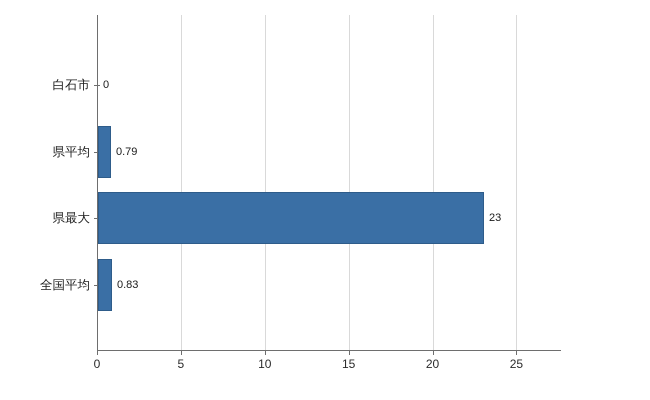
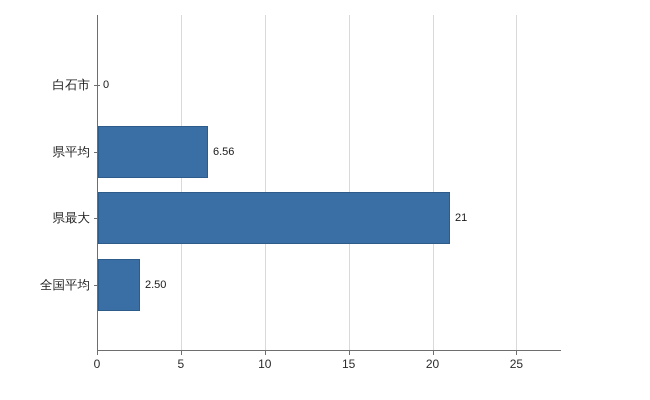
県平均: 0.79 -> 6.56
県最大: 23 -> 21
全国平均: 0.83 -> 2.50
